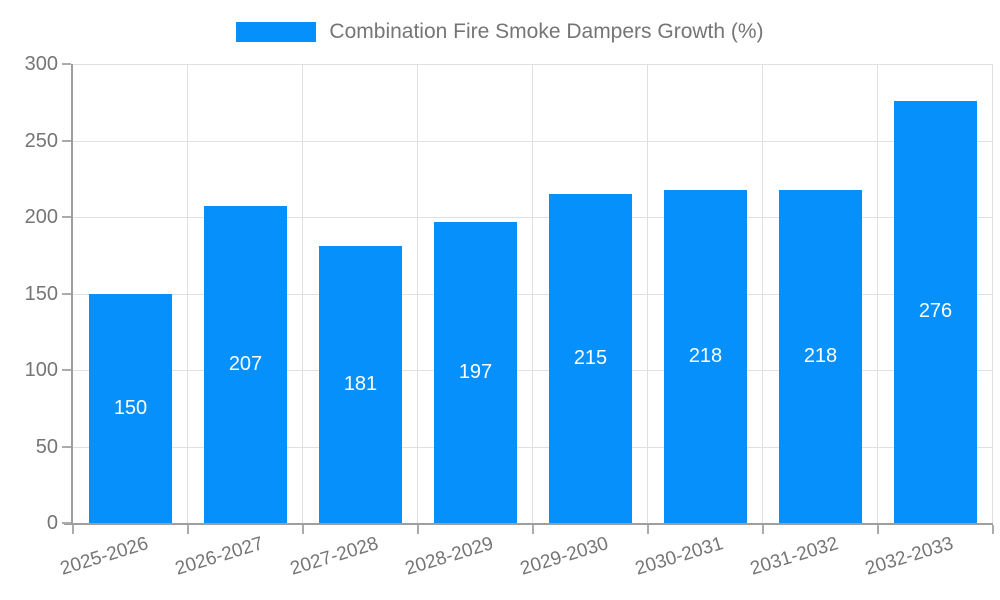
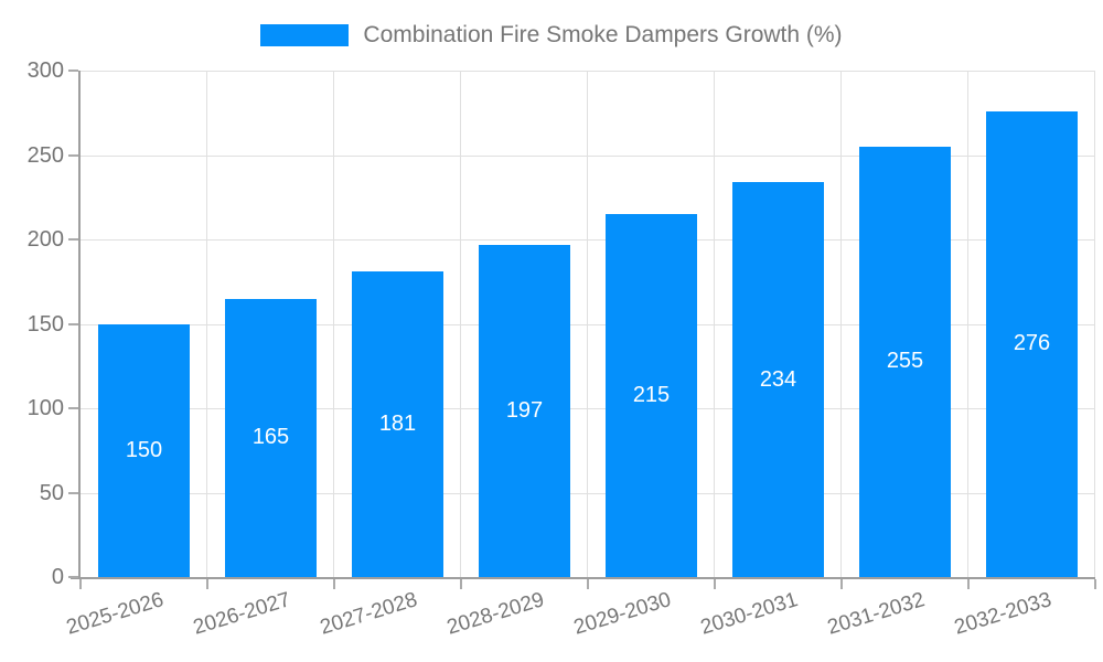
2026-2027: 207 -> 165
2030-2031: 218 -> 234
2031-2032: 218 -> 255
